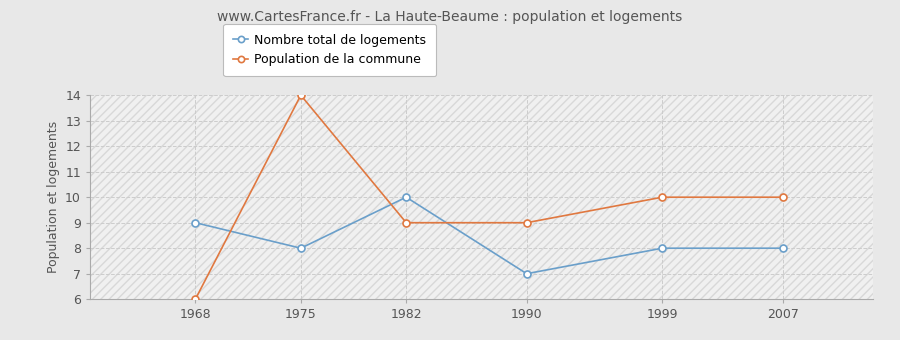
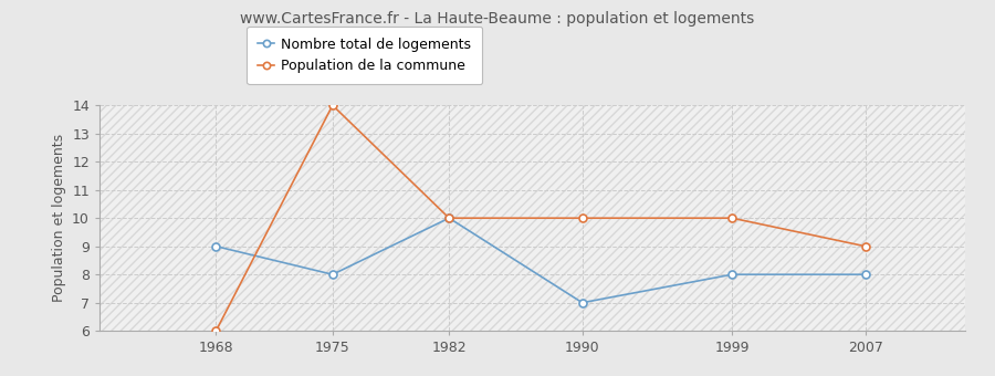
Population de la commune/1982: 9 -> 10
Population de la commune/1990: 9 -> 10
Population de la commune/2007: 10 -> 9
